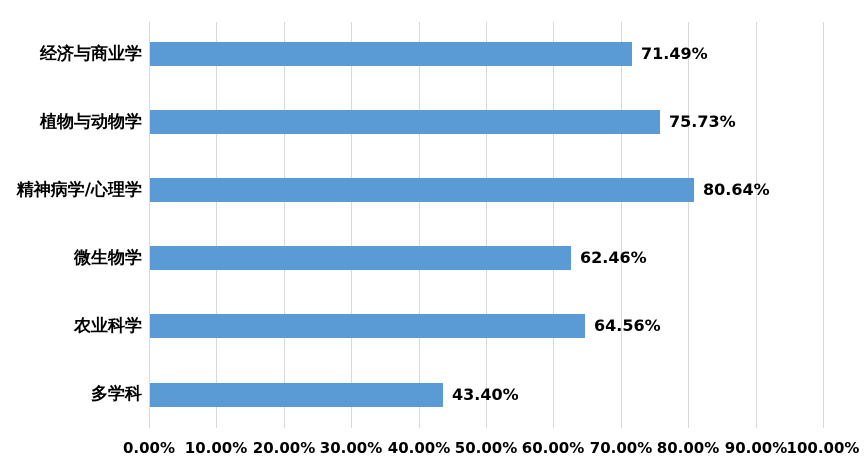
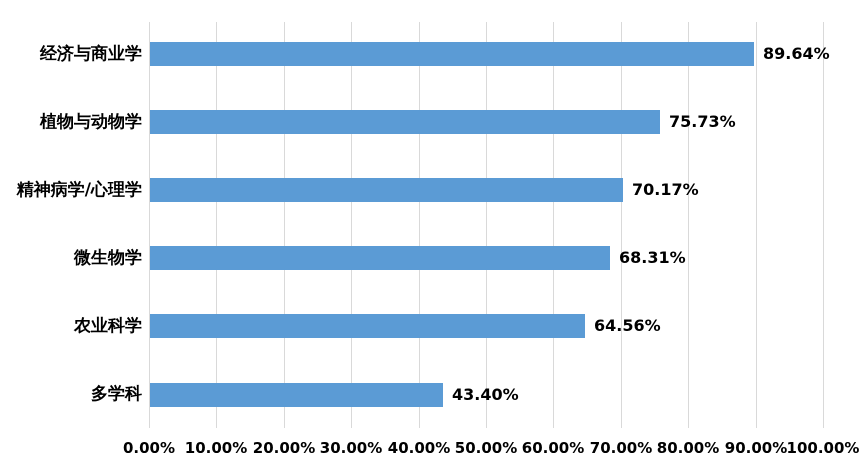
经济与商业学: 71.49% -> 89.64%
精神病学/心理学: 80.64% -> 70.17%
微生物学: 62.46% -> 68.31%
